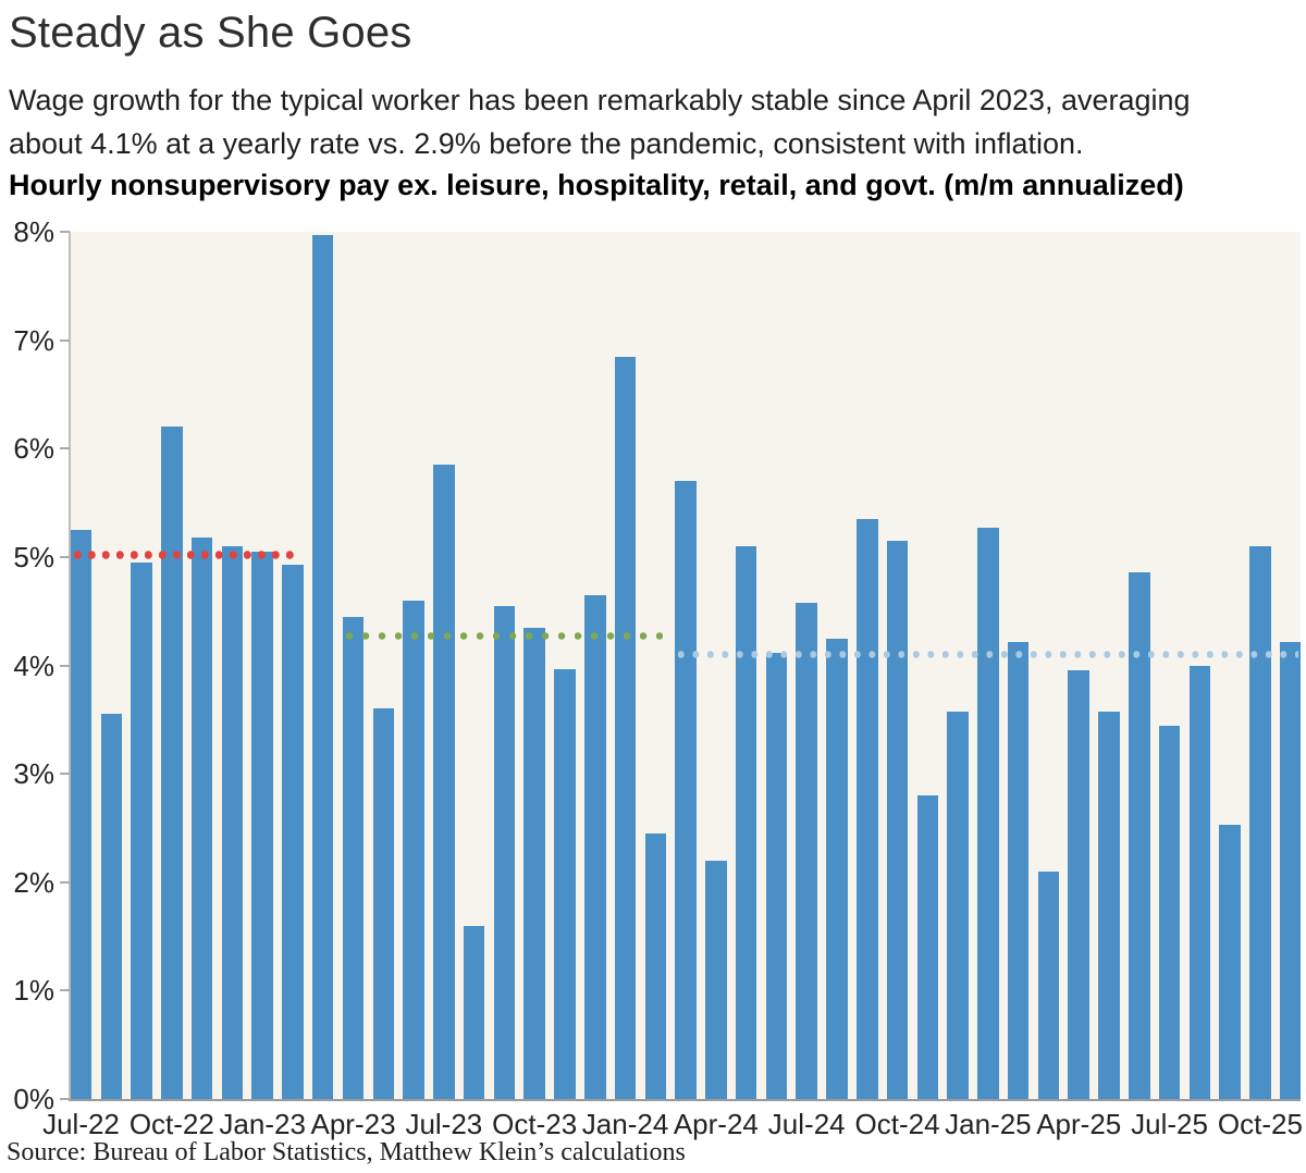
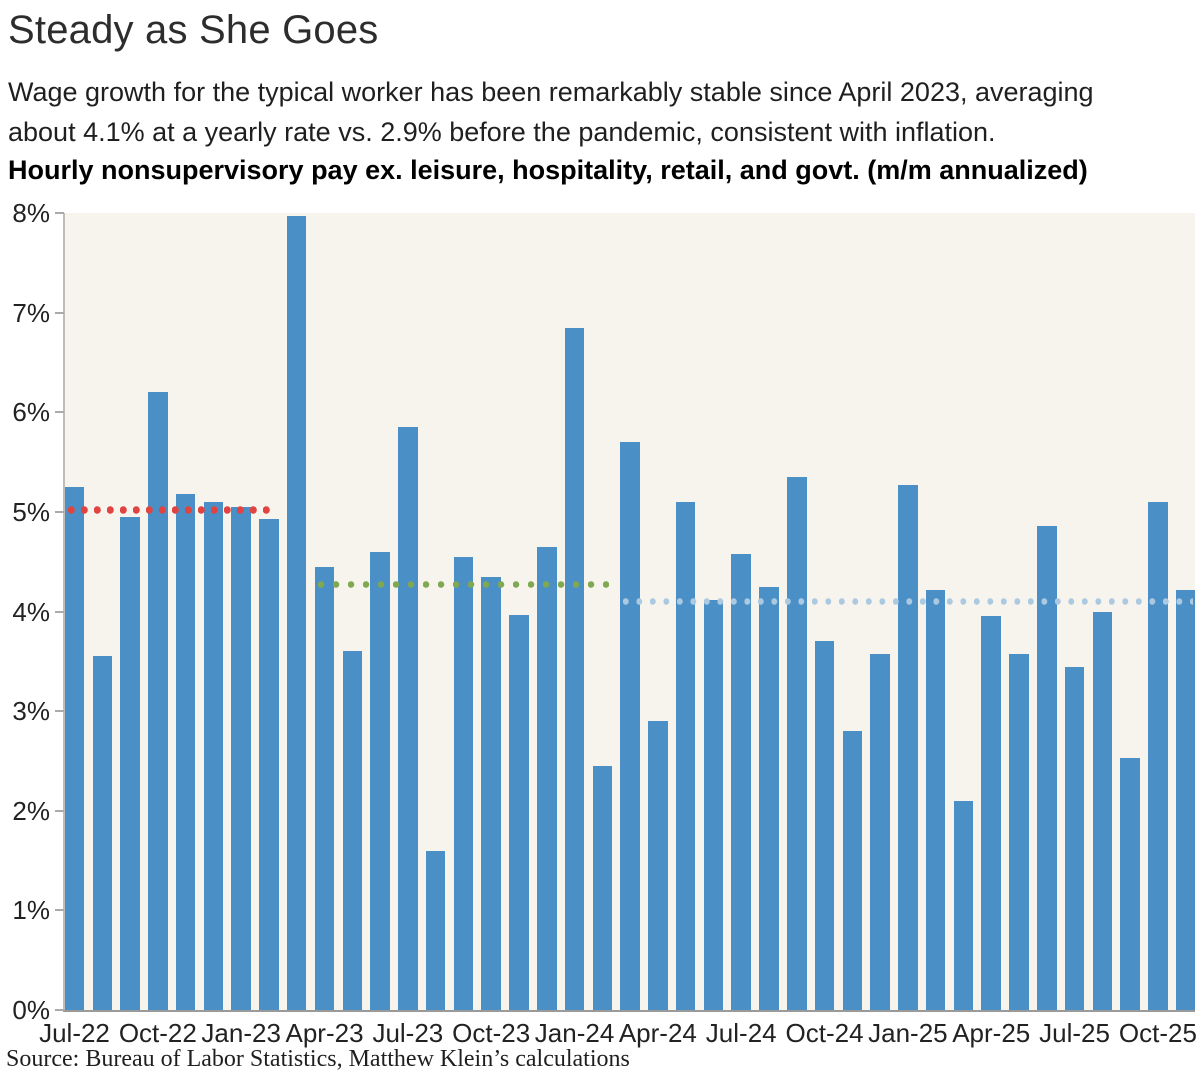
Apr-24: 2.2% -> 2.9%
Oct-24: 5.2% -> 3.7%
